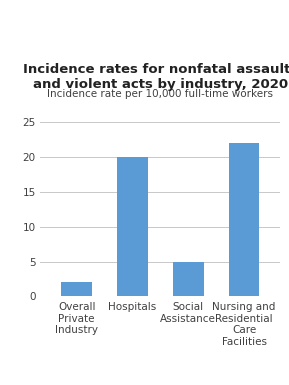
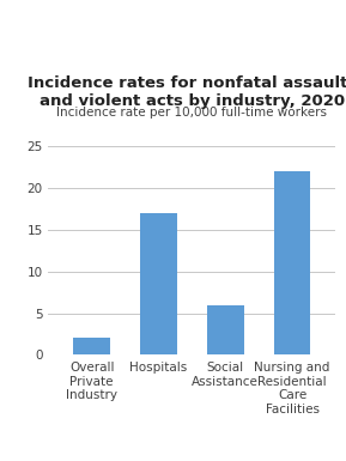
Hospitals: 20 -> 17
Social Assistance: 5 -> 6
